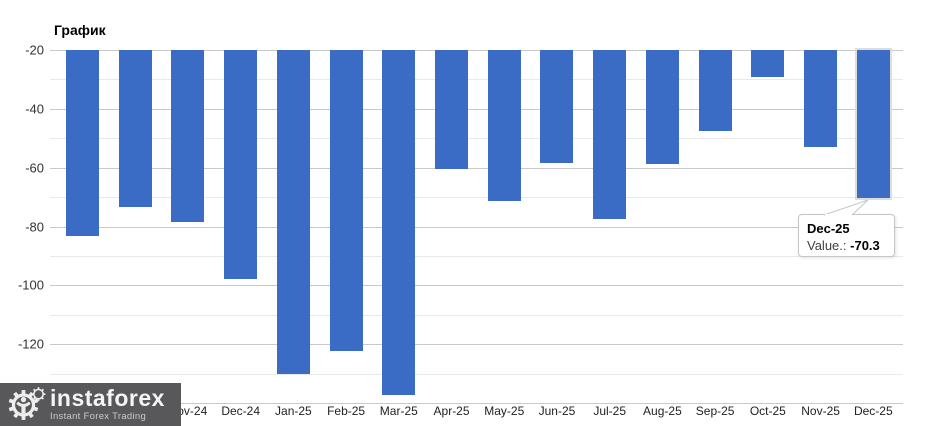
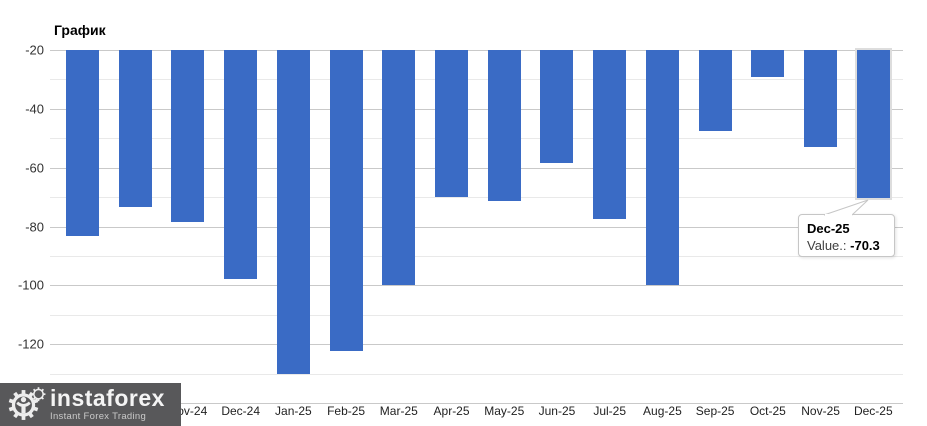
Mar-25: -137 -> -100
Apr-25: -60 -> -70
Aug-25: -59 -> -100
